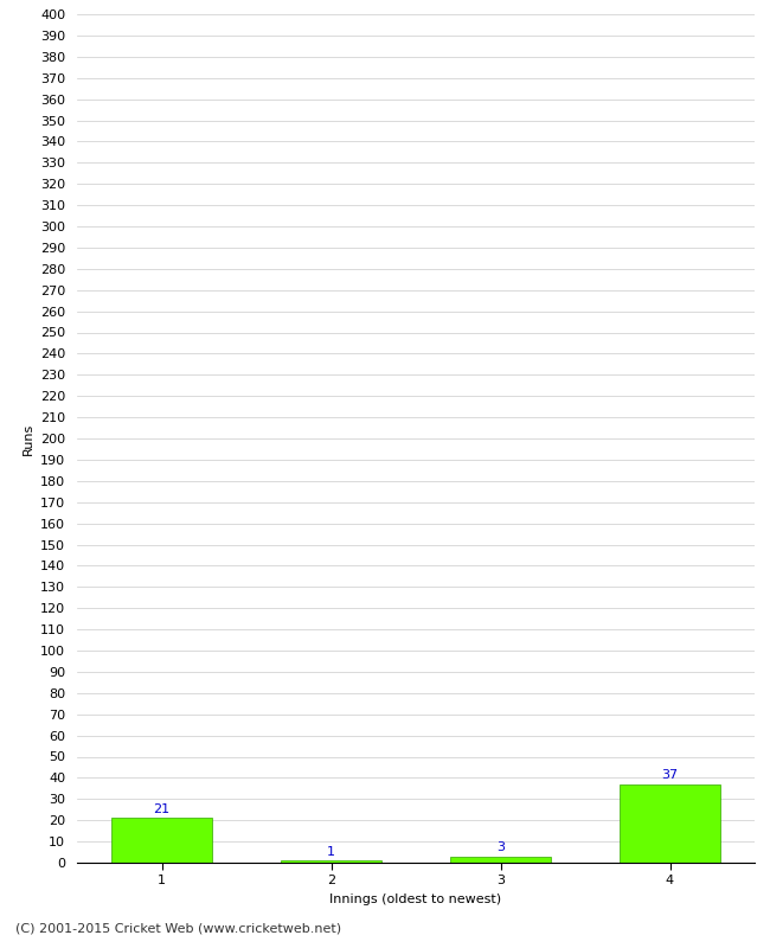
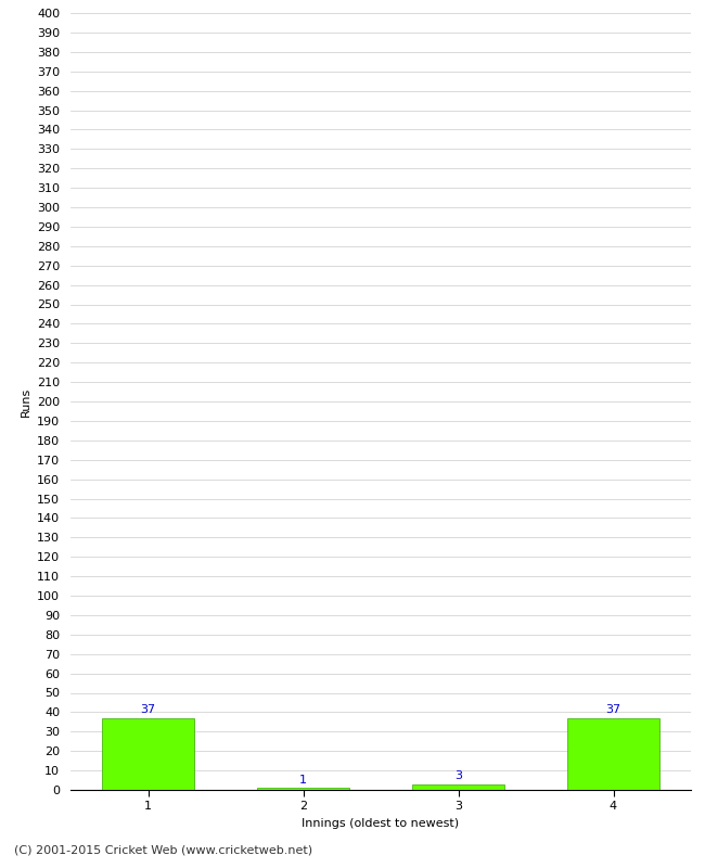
1: 21 -> 37
